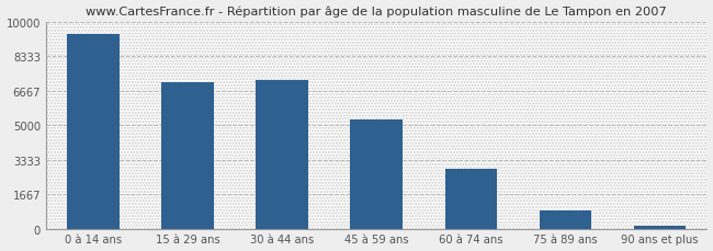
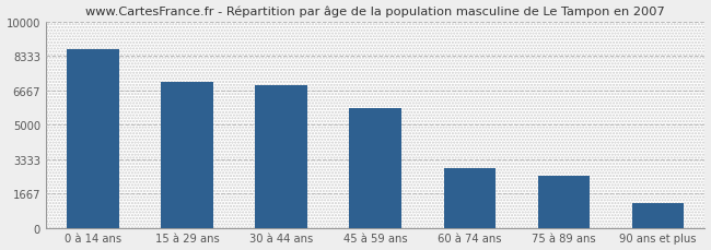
0 à 14 ans: 9400 -> 8700
30 à 44 ans: 7200 -> 6900
45 à 59 ans: 5300 -> 5800
75 à 89 ans: 900 -> 2500
90 ans et plus: 200 -> 1200
